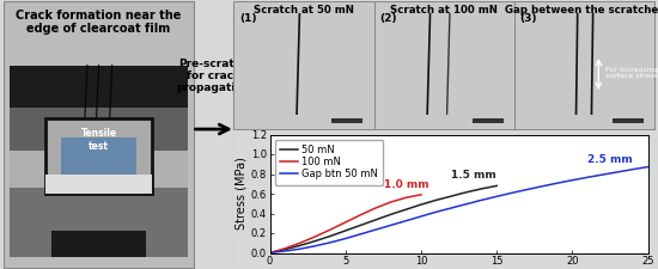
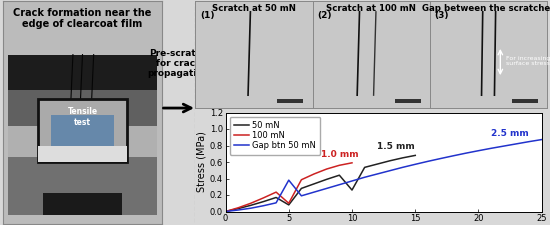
50 mN/5: 0.23 -> 0.08
100 mN/5: 0.31 -> 0.10
Gap btn 50 mN/5: 0.14 -> 0.38
50 mN/10: 0.49 -> 0.26
